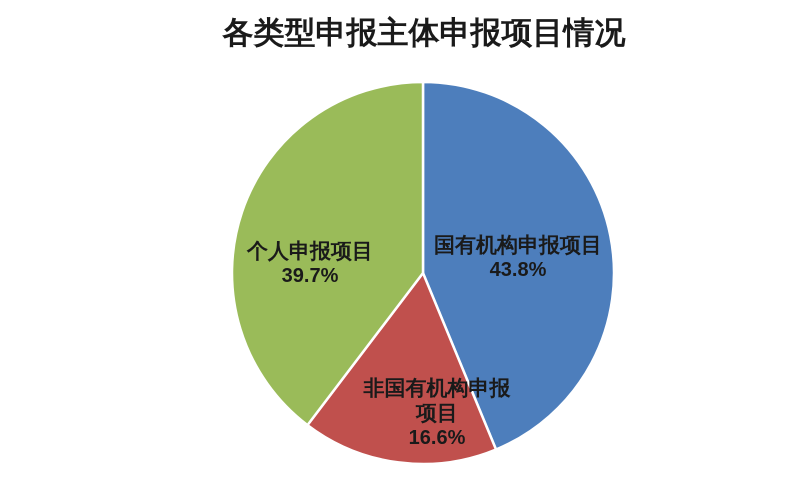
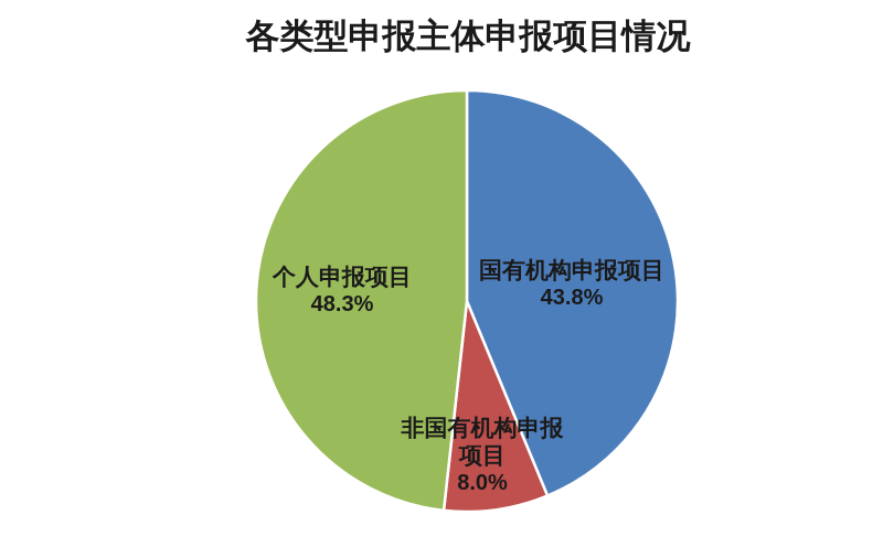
非国有机构申报项目: 16.6% -> 8.0%
个人申报项目: 39.7% -> 48.3%
